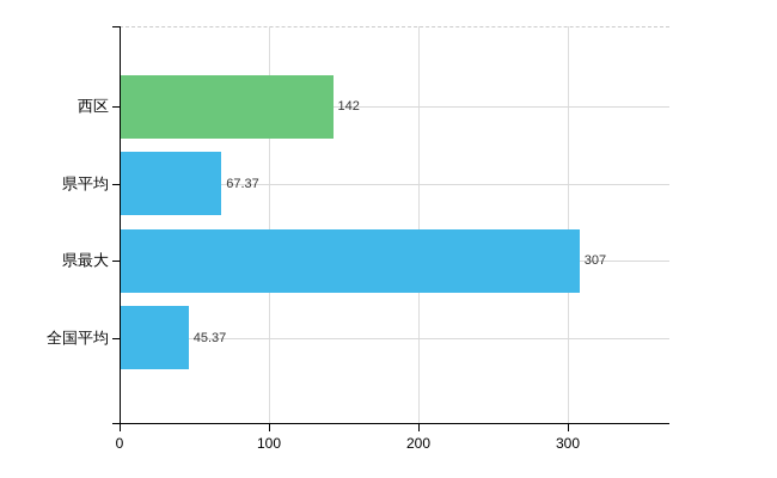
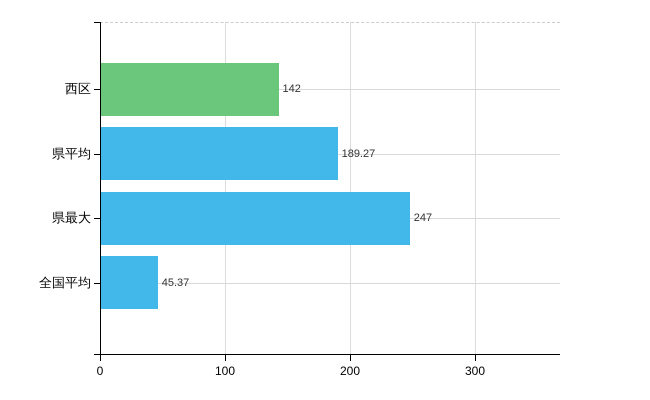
県平均: 67.37 -> 189.27
県最大: 307 -> 247
